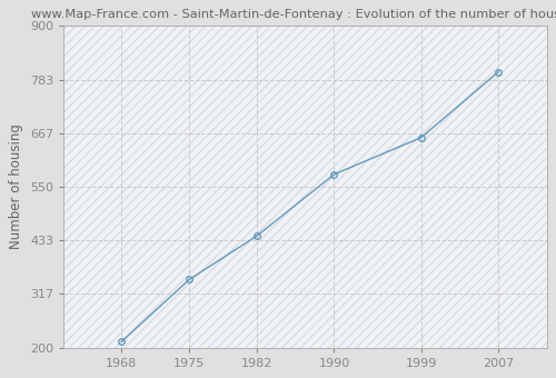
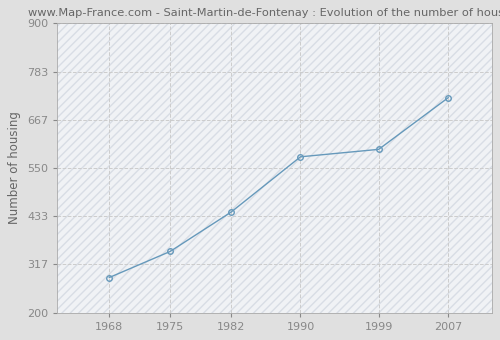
1968: 213 -> 285
1999: 657 -> 595
2007: 800 -> 720
